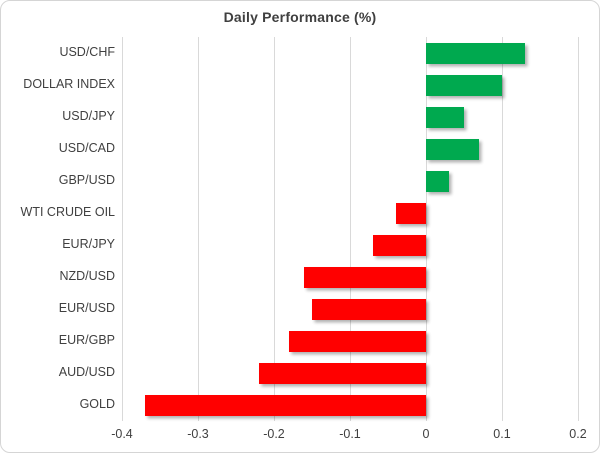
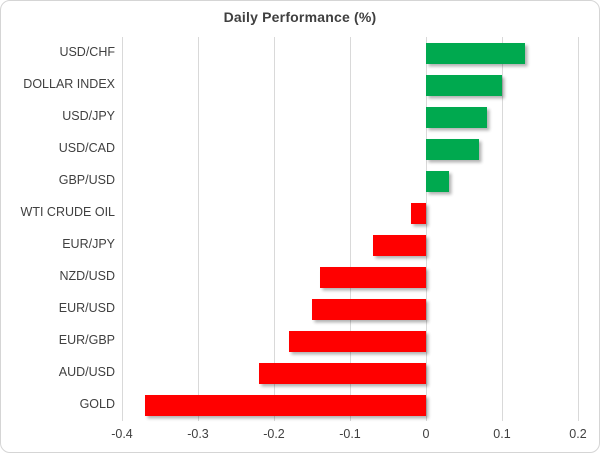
USD/JPY: 0.05 -> 0.08
WTI CRUDE OIL: -0.04 -> -0.02
NZD/USD: -0.16 -> -0.14
